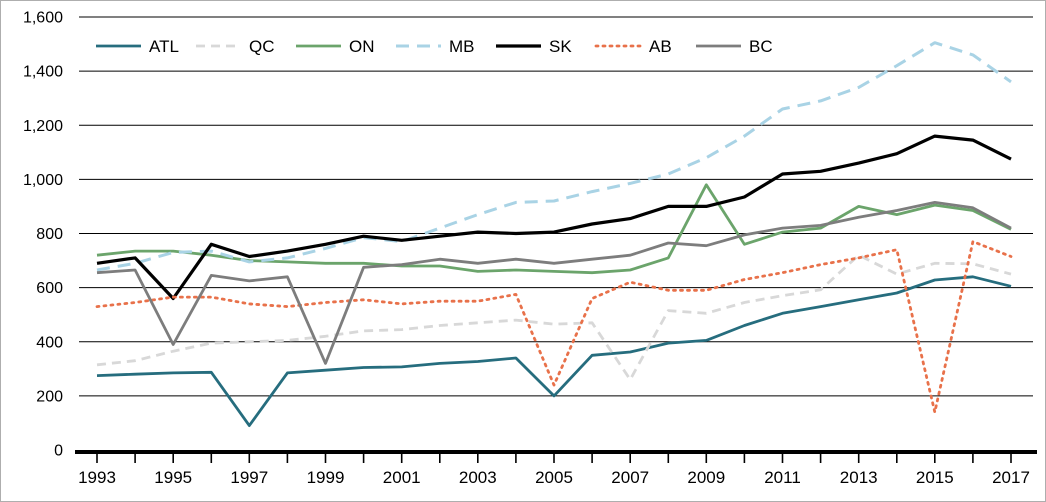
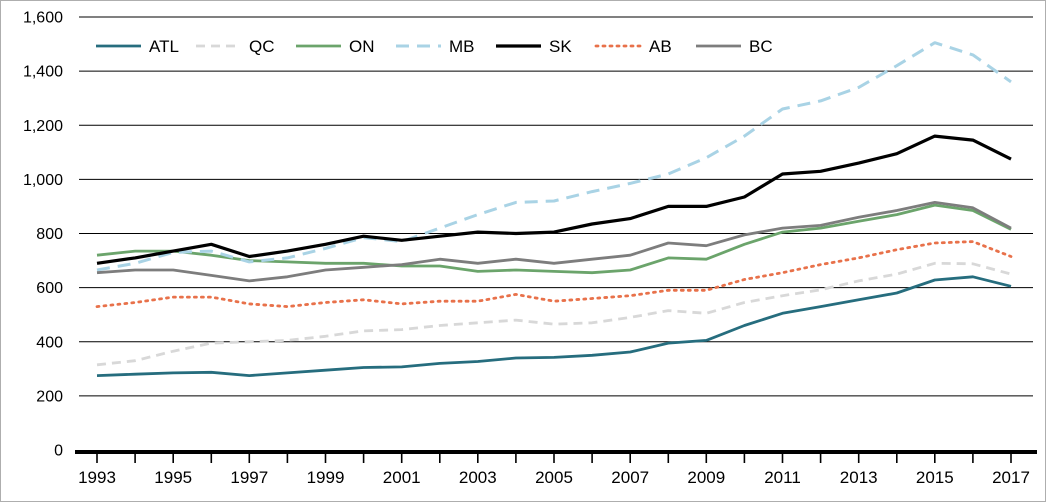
SK/1995: 560 -> 740
BC/1995: 390 -> 660
ATL/1997: 90 -> 280
BC/1999: 320 -> 660
ATL/2005: 200 -> 340
AB/2005: 240 -> 550
QC/2007: 260 -> 490
AB/2007: 620 -> 570
ON/2009: 980 -> 700
QC/2013: 720 -> 620
ON/2013: 900 -> 840
AB/2015: 140 -> 760
